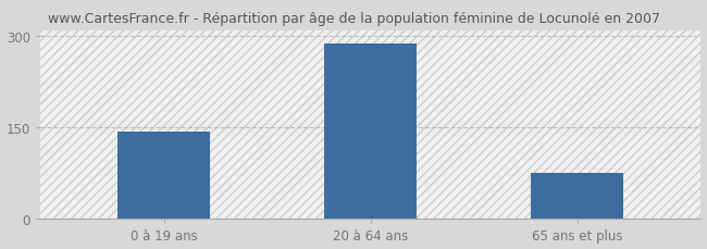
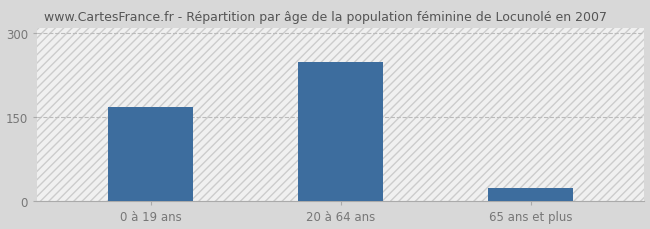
0 à 19 ans: 144 -> 168
20 à 64 ans: 287 -> 248
65 ans et plus: 75 -> 24
